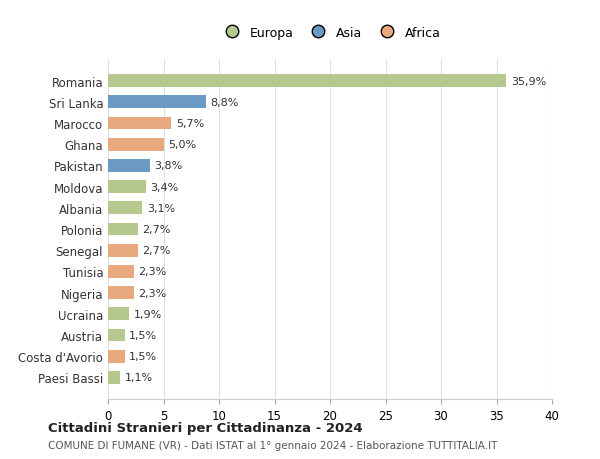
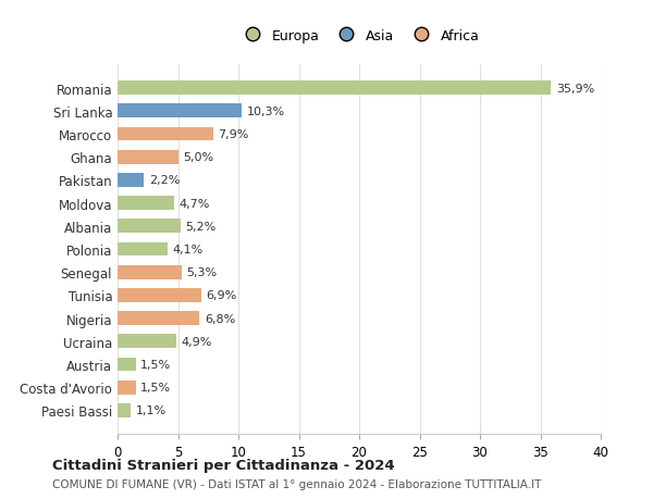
Sri Lanka: 8,8% -> 10,3%
Marocco: 5,7% -> 7,9%
Pakistan: 3,8% -> 2,2%
Moldova: 3,4% -> 4,7%
Albania: 3,1% -> 5,2%
Polonia: 2,7% -> 4,1%
Senegal: 2,7% -> 5,3%
Tunisia: 2,3% -> 6,9%
Nigeria: 2,3% -> 6,8%
Ucraina: 1,9% -> 4,9%
